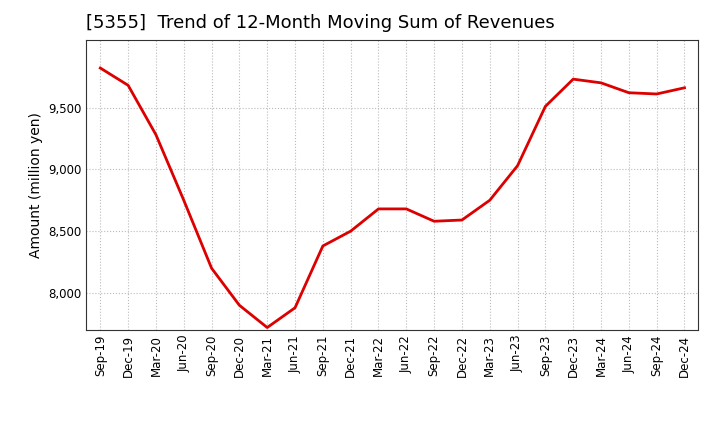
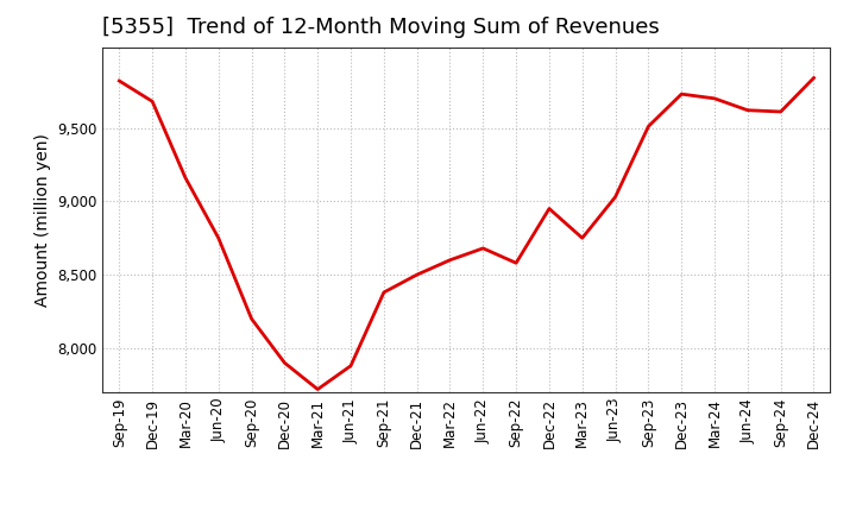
Mar-20: 9,280 -> 9,160
Mar-22: 8,680 -> 8,600
Dec-22: 8,590 -> 8,950
Dec-24: 9,660 -> 9,840
